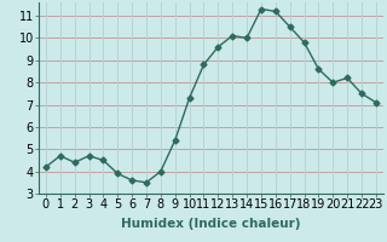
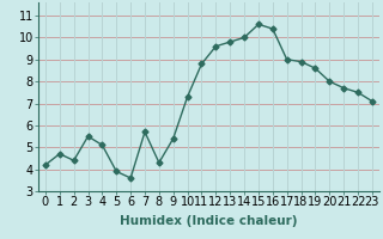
3: 4.7 -> 5.5
4: 4.5 -> 5.1
7: 3.5 -> 5.7
8: 4.0 -> 4.3
13: 10.1 -> 9.8
15: 11.3 -> 10.6
16: 11.2 -> 10.4
17: 10.5 -> 9.0
18: 9.8 -> 8.9
21: 8.2 -> 7.7
